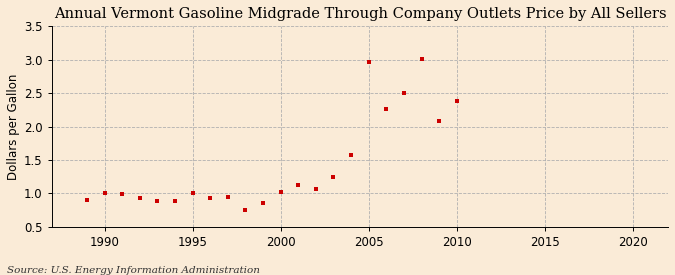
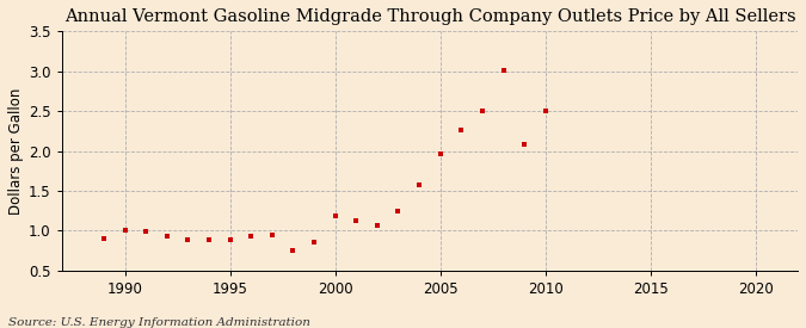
1995: 1.00 -> 0.88
2000: 1.02 -> 1.19
2005: 2.96 -> 1.97
2010: 2.38 -> 2.50
